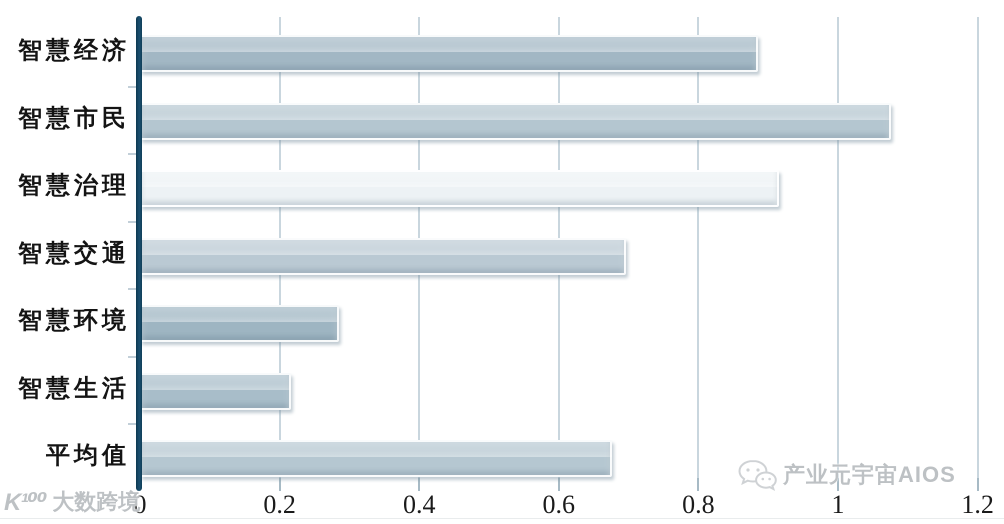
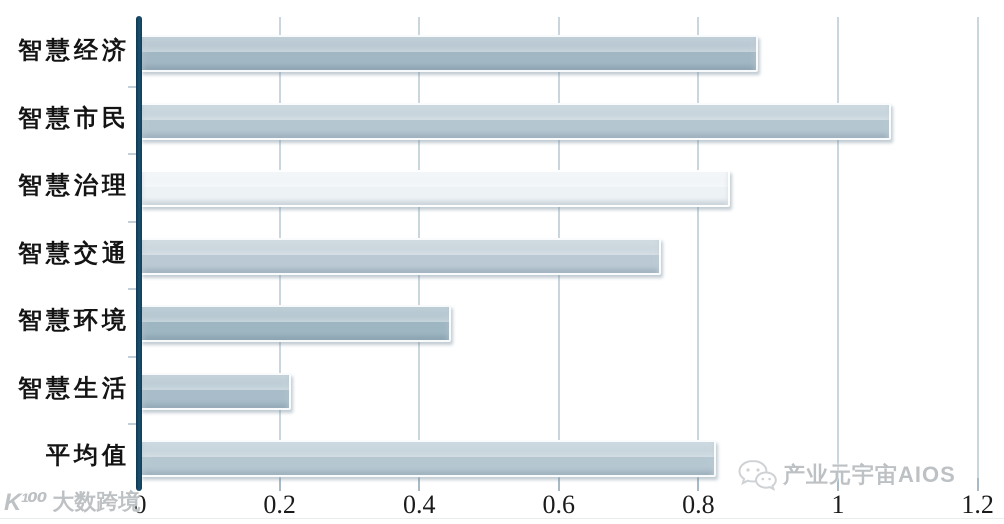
智慧治理: 0.91 -> 0.84
智慧交通: 0.69 -> 0.74
智慧环境: 0.28 -> 0.44
平均值: 0.67 -> 0.82
